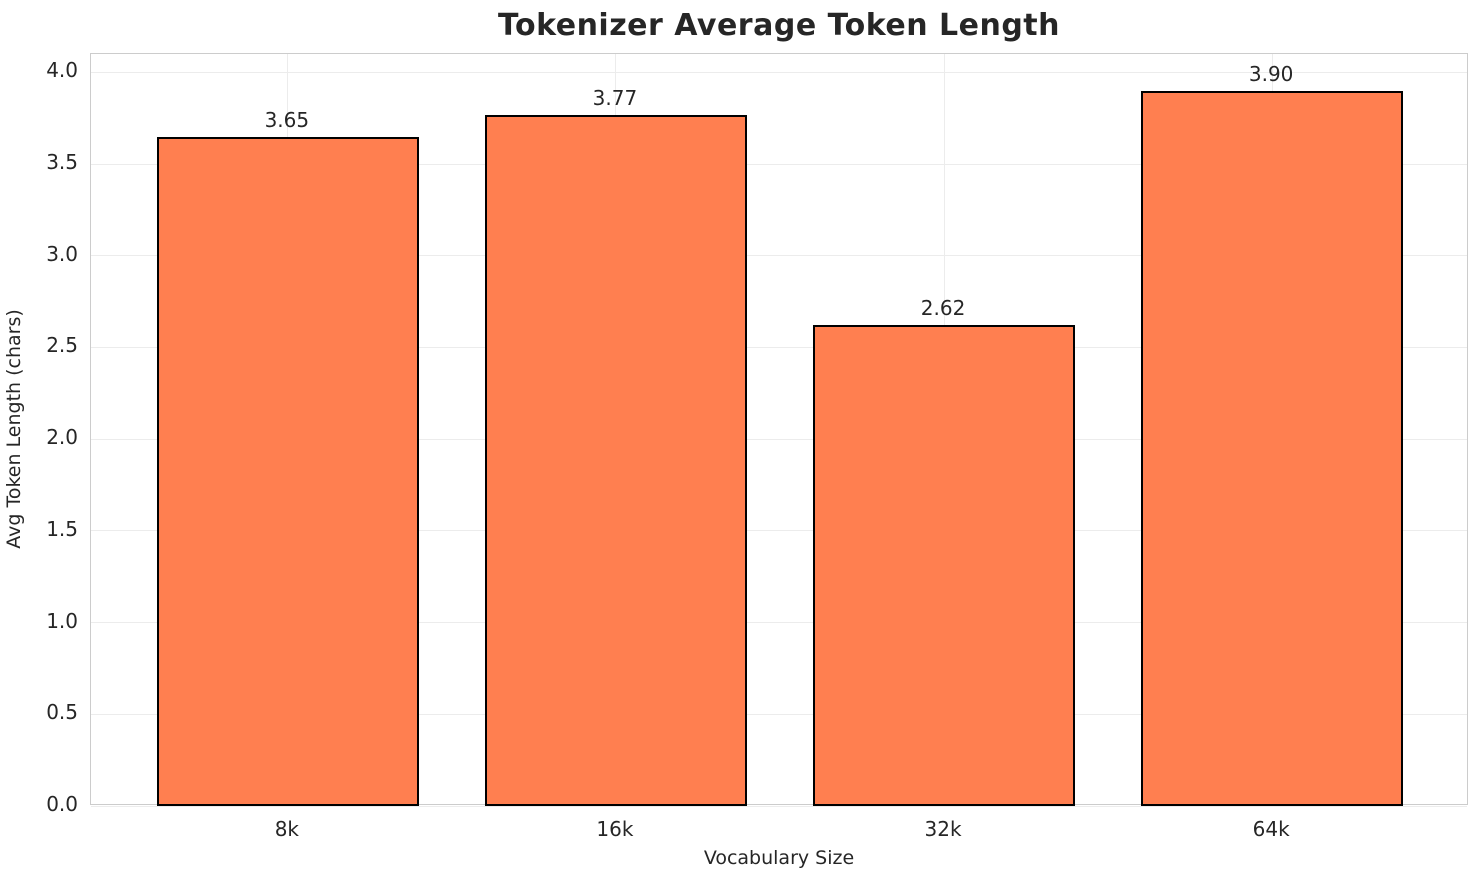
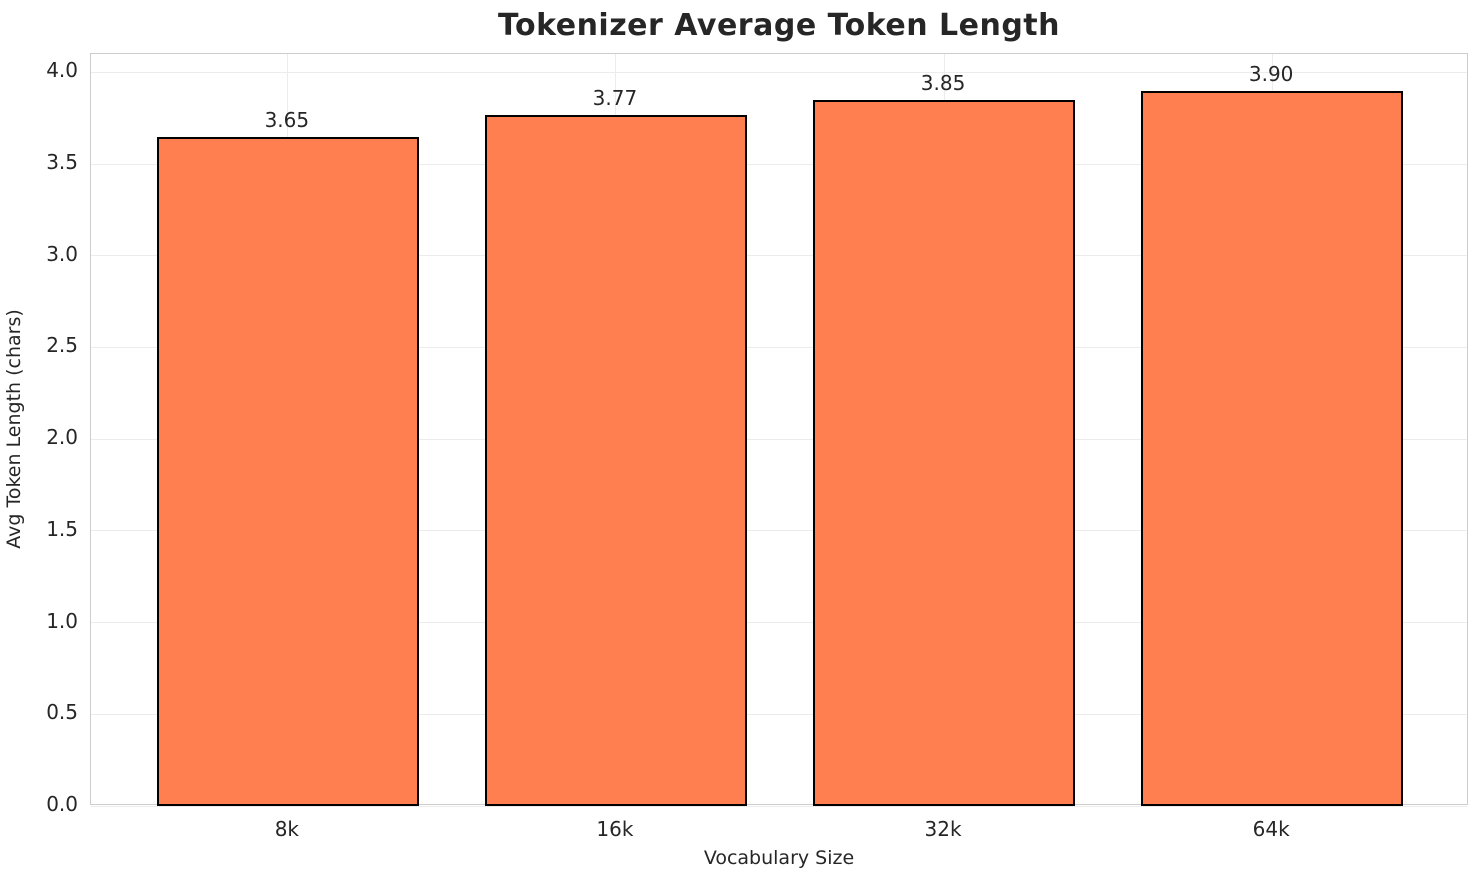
32k: 2.62 -> 3.85
